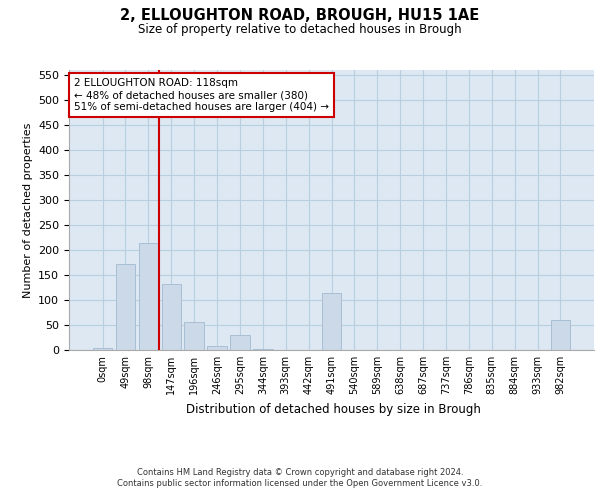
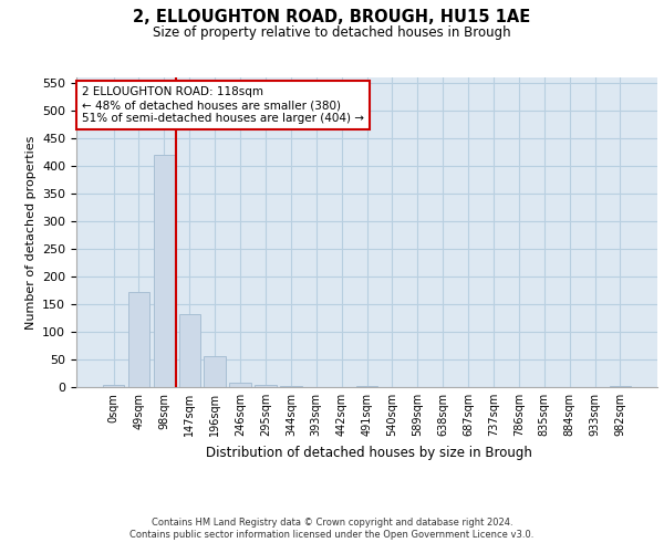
98sqm: 214 -> 420
295sqm: 30 -> 5
491sqm: 114 -> 3
982sqm: 60 -> 3
